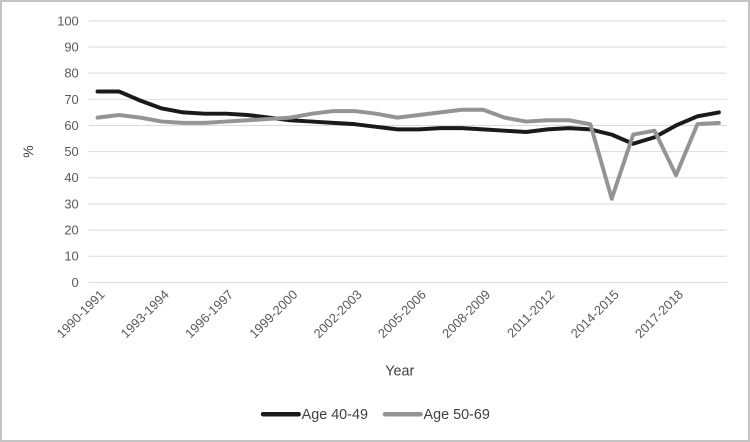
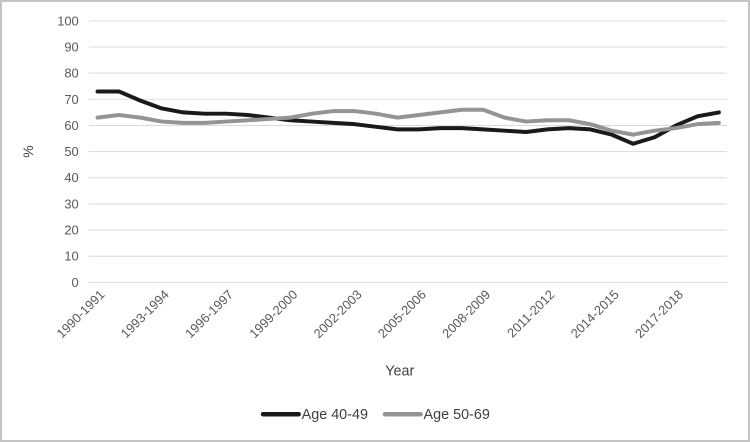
Age 50-69/2014-2015: 32 -> 58
Age 50-69/2017-2018: 41 -> 59
